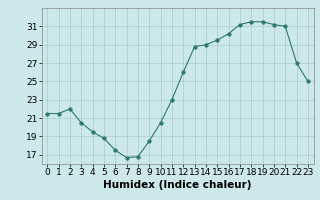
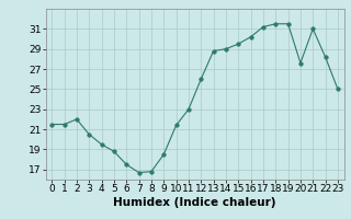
10: 20.5 -> 21.4
20: 31.2 -> 27.6
22: 27.0 -> 28.2
